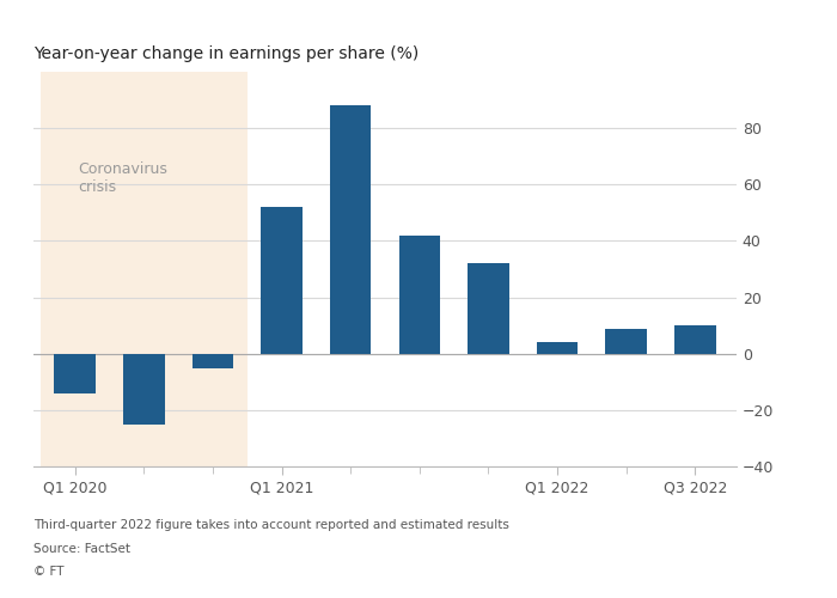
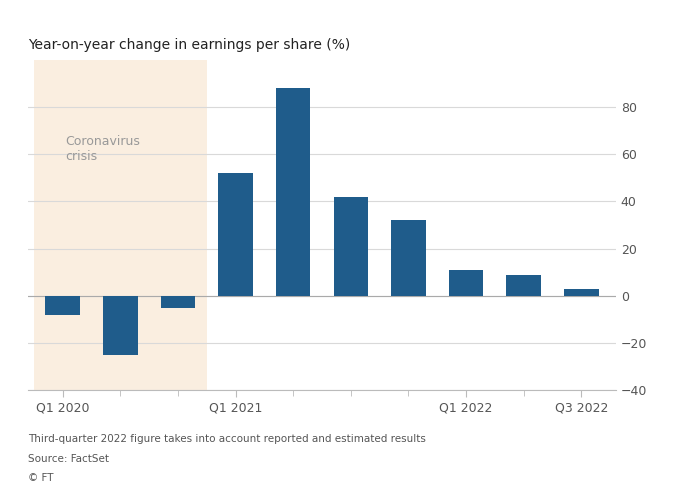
Q1 2020: -14 -> -8
Q1 2022: 4 -> 11
Q3 2022: 10 -> 3
